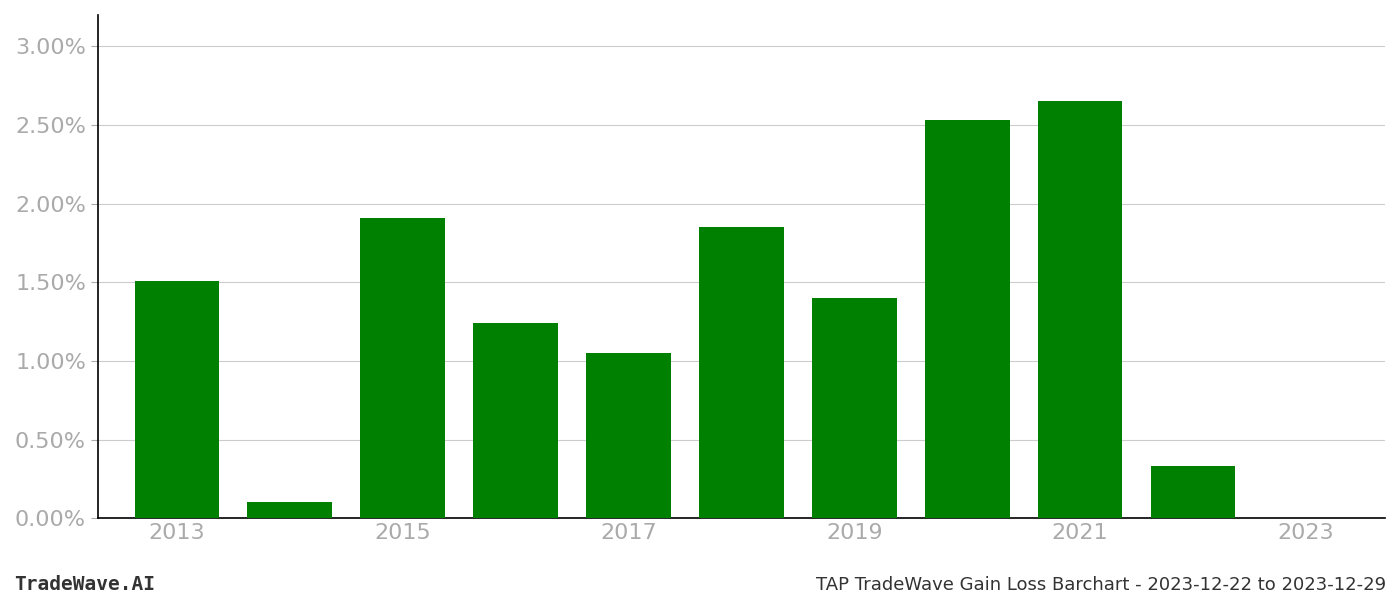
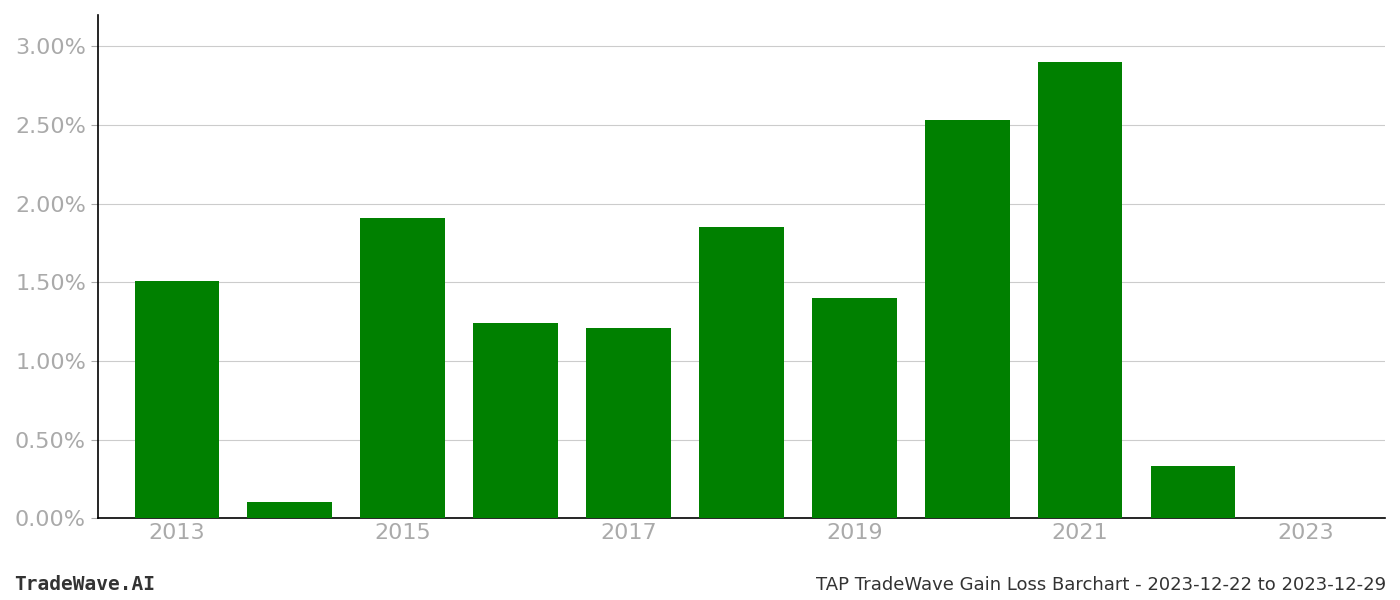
2017: 1.05% -> 1.21%
2021: 2.65% -> 2.90%
